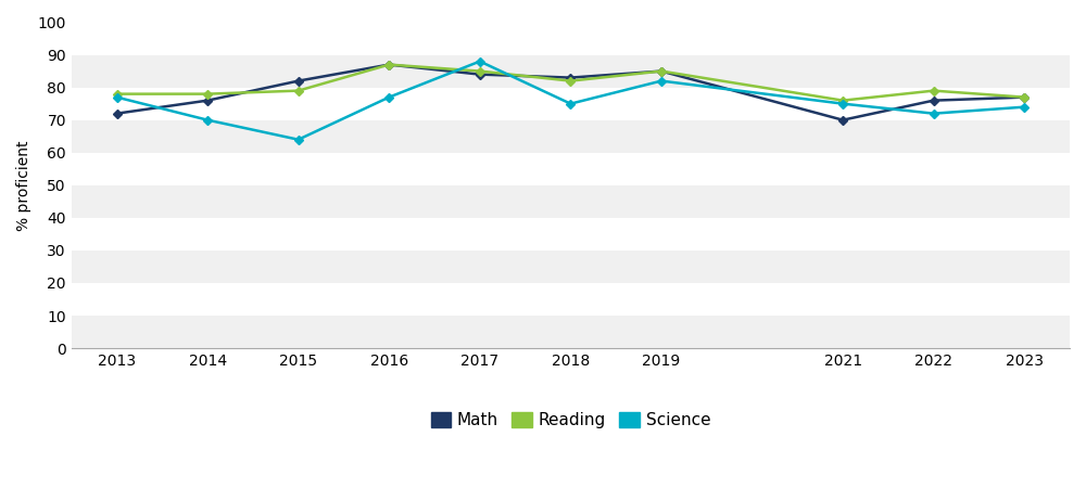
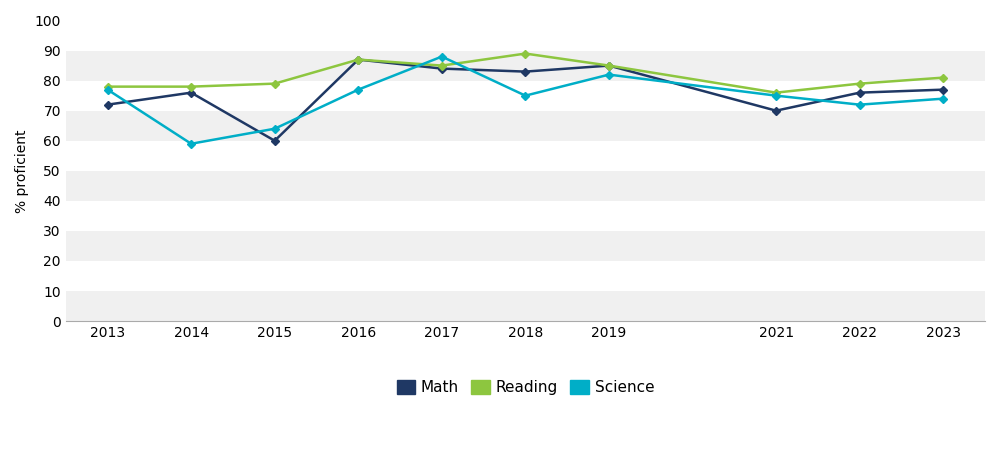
Science/2014: 70 -> 59
Math/2015: 82 -> 60
Reading/2018: 82 -> 89
Reading/2023: 77 -> 81
